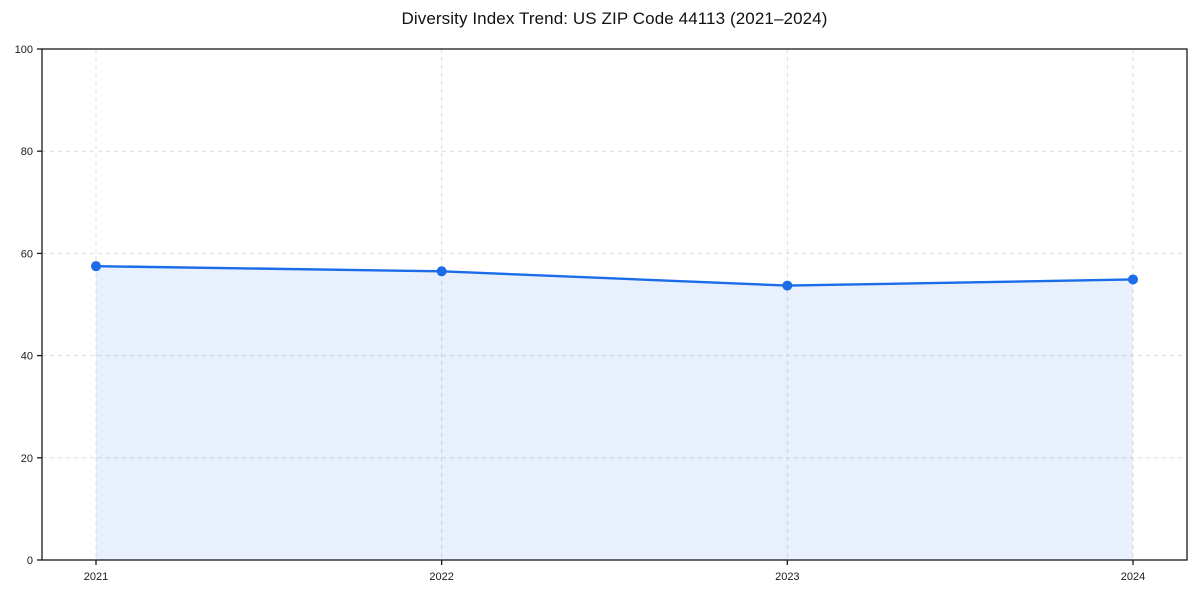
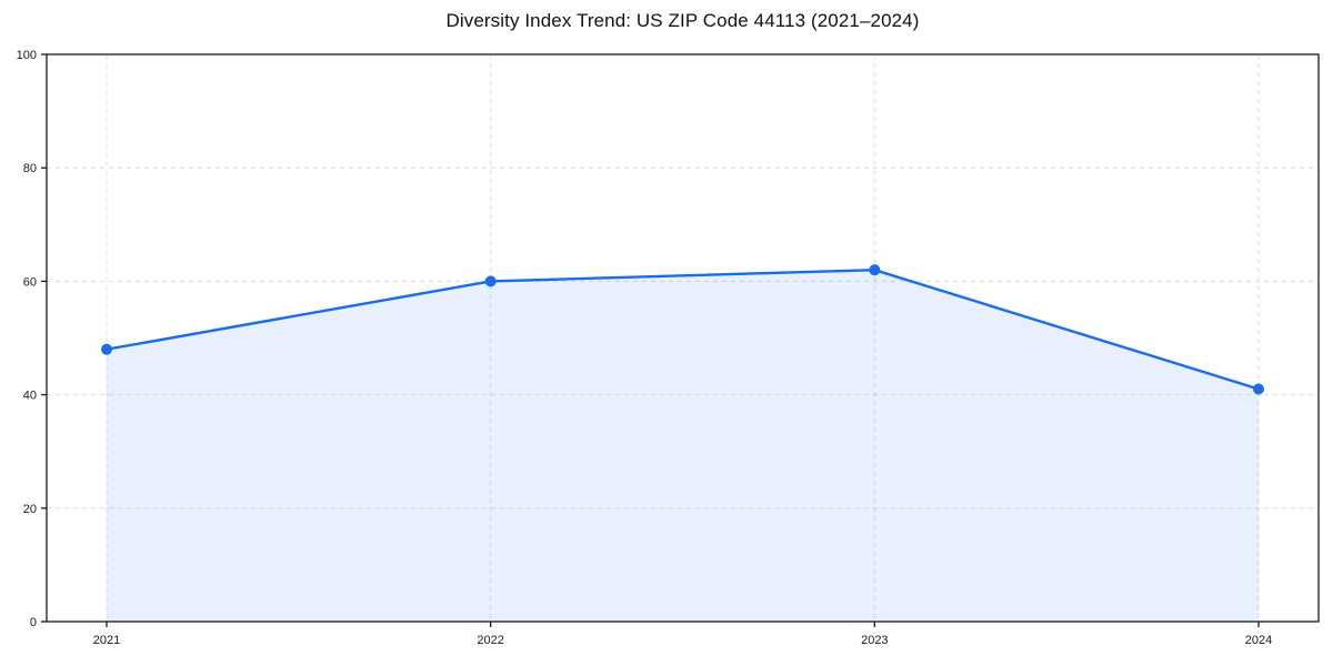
2021: 58 -> 48
2022: 56 -> 60
2023: 54 -> 62
2024: 55 -> 41
